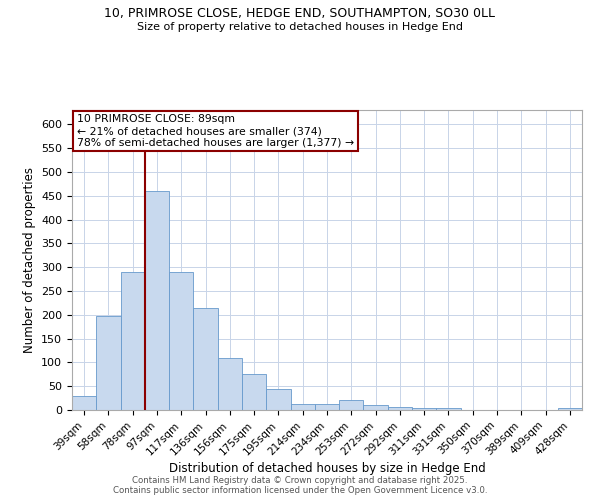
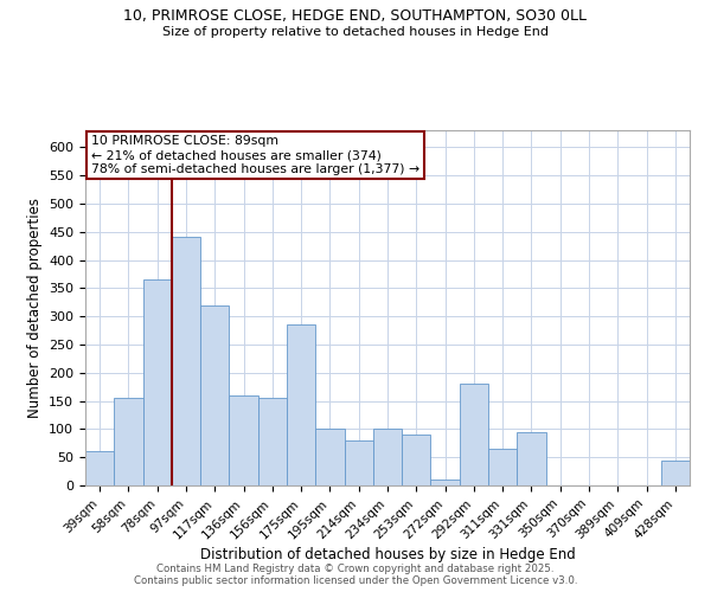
39sqm: 30 -> 60
58sqm: 197 -> 155
78sqm: 290 -> 365
97sqm: 460 -> 440
117sqm: 290 -> 320
136sqm: 215 -> 160
156sqm: 110 -> 155
175sqm: 75 -> 285
195sqm: 45 -> 100
214sqm: 13 -> 80
234sqm: 13 -> 100
253sqm: 20 -> 90
292sqm: 7 -> 180
311sqm: 5 -> 65
331sqm: 5 -> 95
428sqm: 5 -> 45
